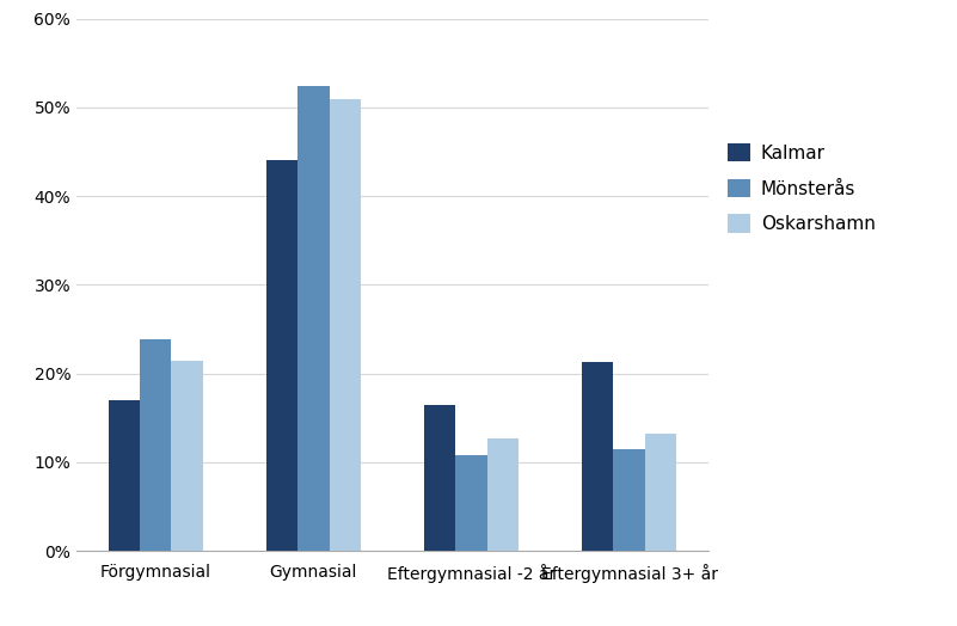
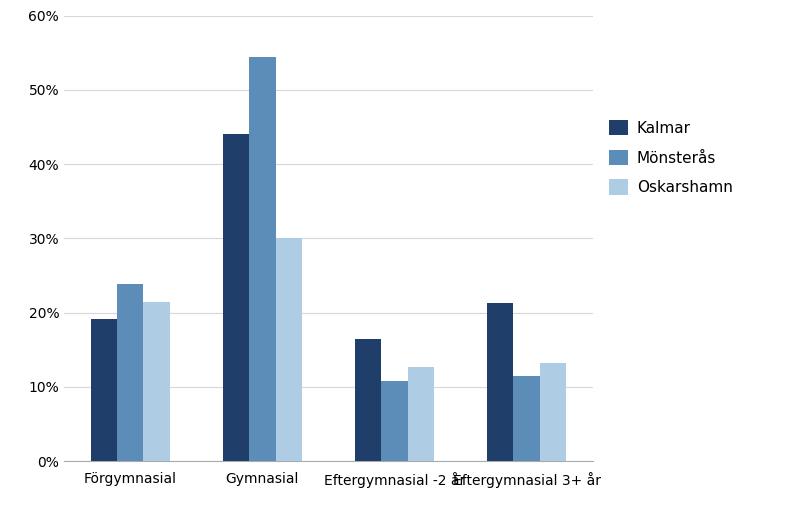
Kalmar/Förgymnasial: 17.0% -> 19.2%
Mönsterås/Gymnasial: 52.4% -> 54.4%
Oskarshamn/Gymnasial: 51.0% -> 30.0%
